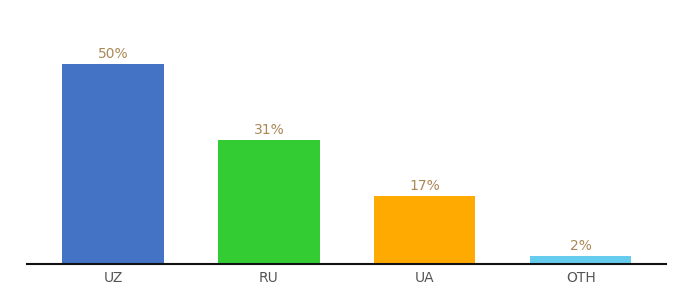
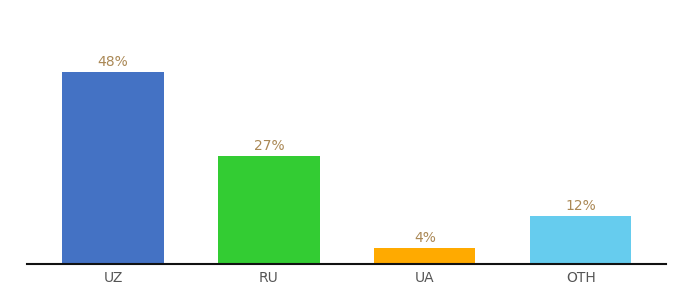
UZ: 50% -> 48%
RU: 31% -> 27%
UA: 17% -> 4%
OTH: 2% -> 12%
